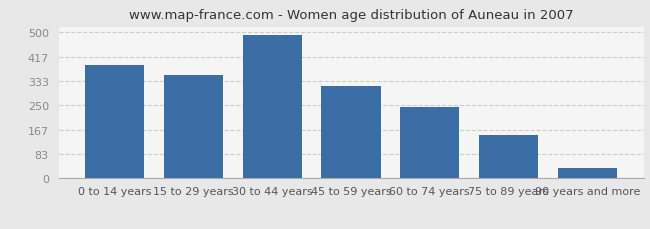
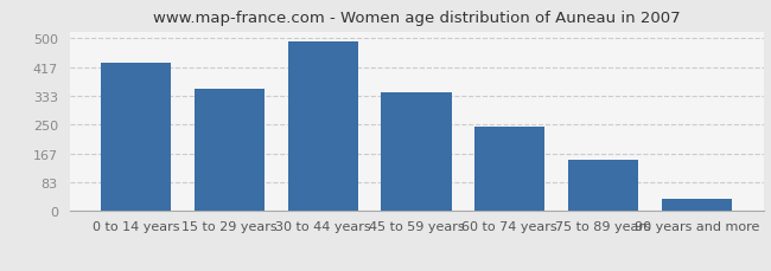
0 to 14 years: 390 -> 430
45 to 59 years: 315 -> 345
